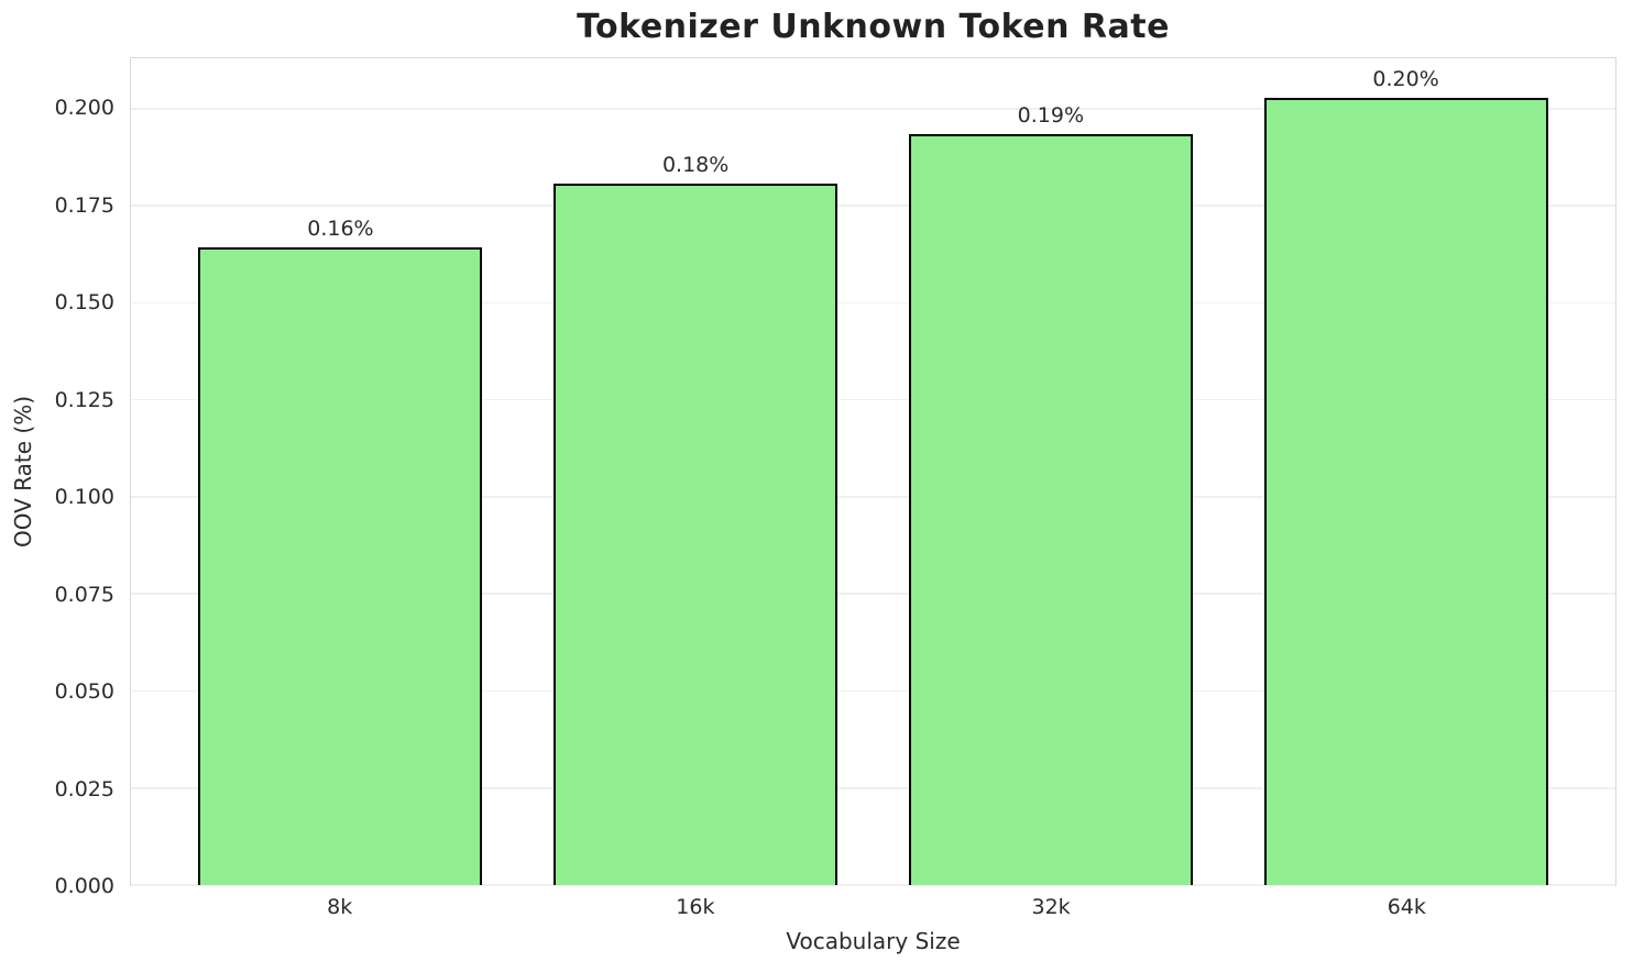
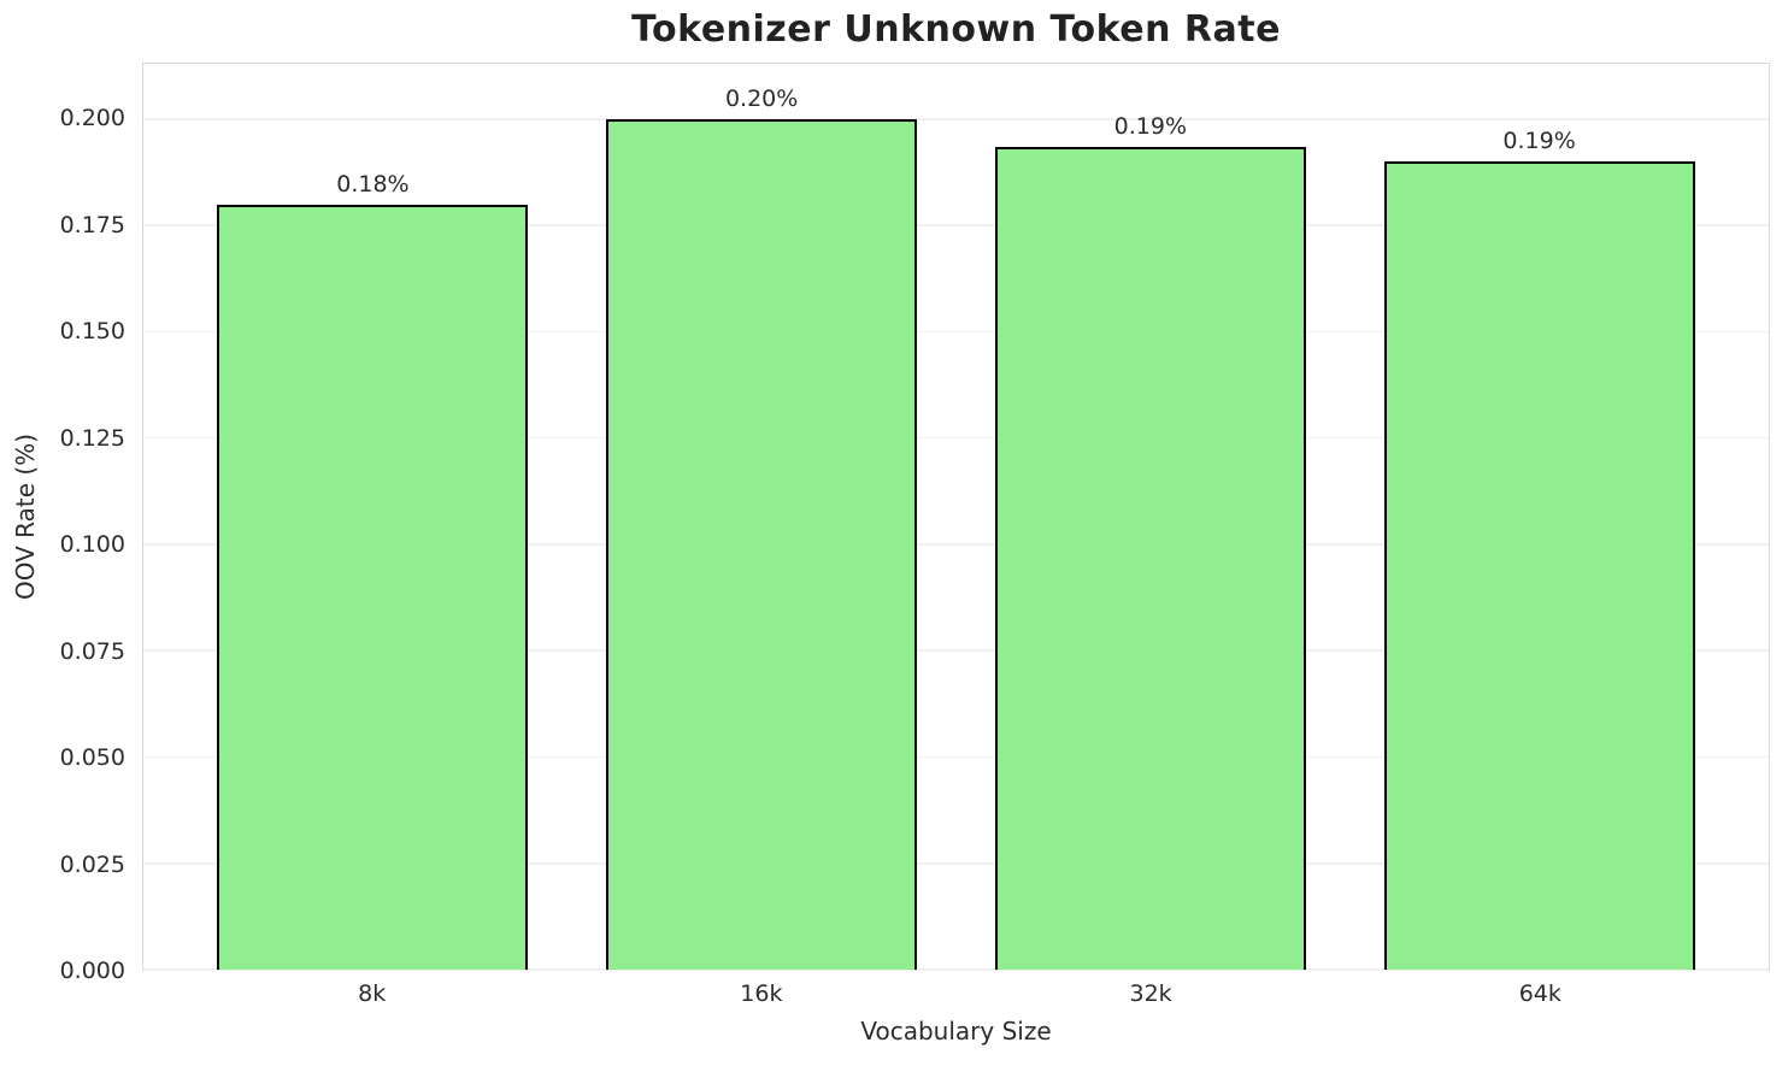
8k: 0.16% -> 0.18%
16k: 0.18% -> 0.20%
64k: 0.20% -> 0.19%
